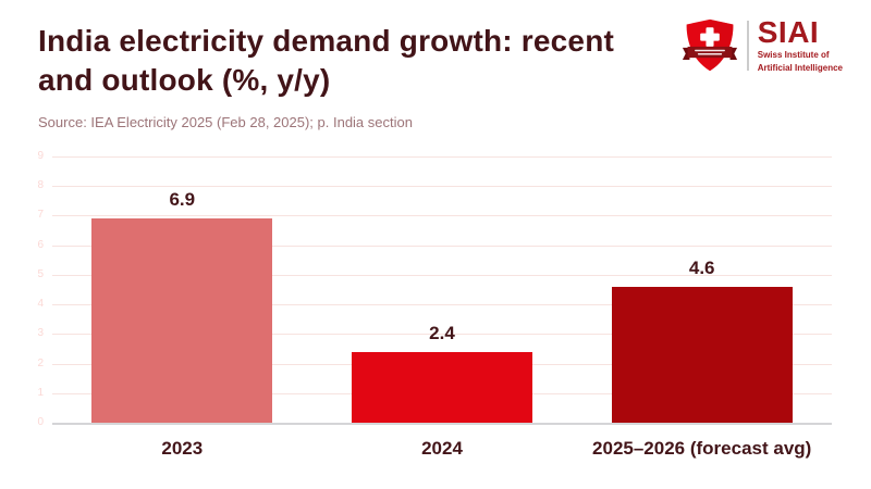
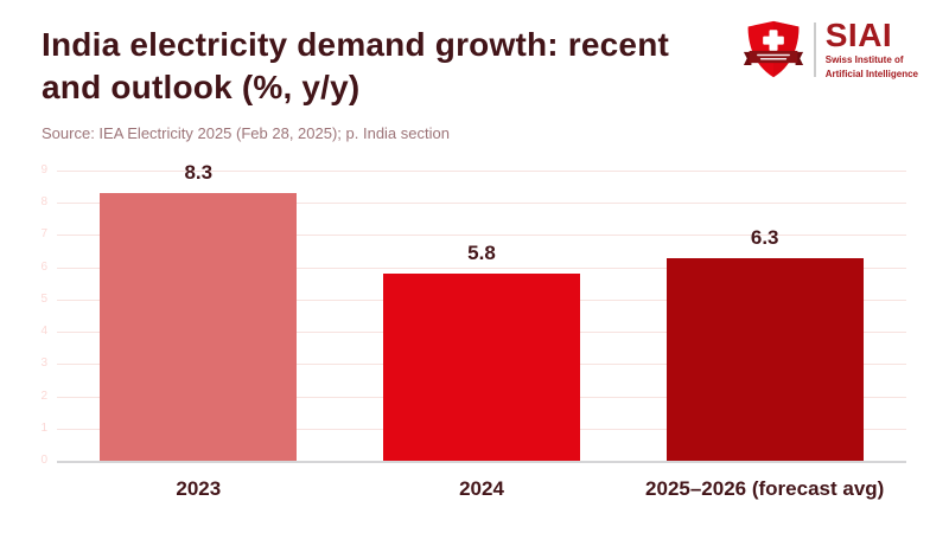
2023: 6.9 -> 8.3
2024: 2.4 -> 5.8
2025–2026 (forecast avg): 4.6 -> 6.3
